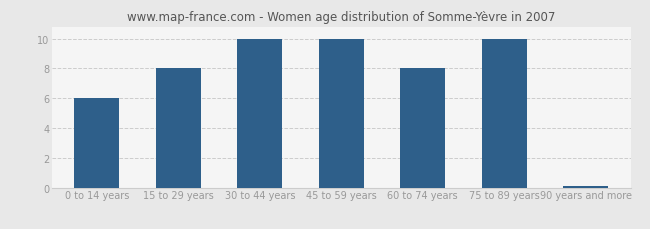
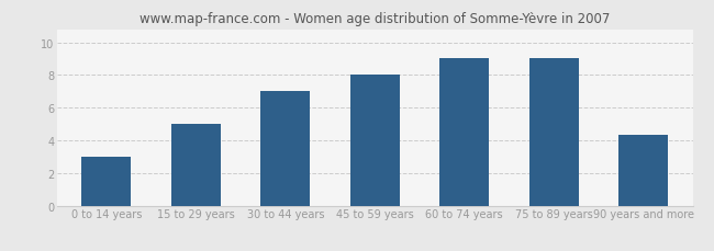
0 to 14 years: 6.0 -> 3.0
15 to 29 years: 8.0 -> 5.0
30 to 44 years: 10.0 -> 7.0
45 to 59 years: 10.0 -> 8.0
60 to 74 years: 8.0 -> 9.0
75 to 89 years: 10.0 -> 9.0
90 years and more: 0.1 -> 4.3
